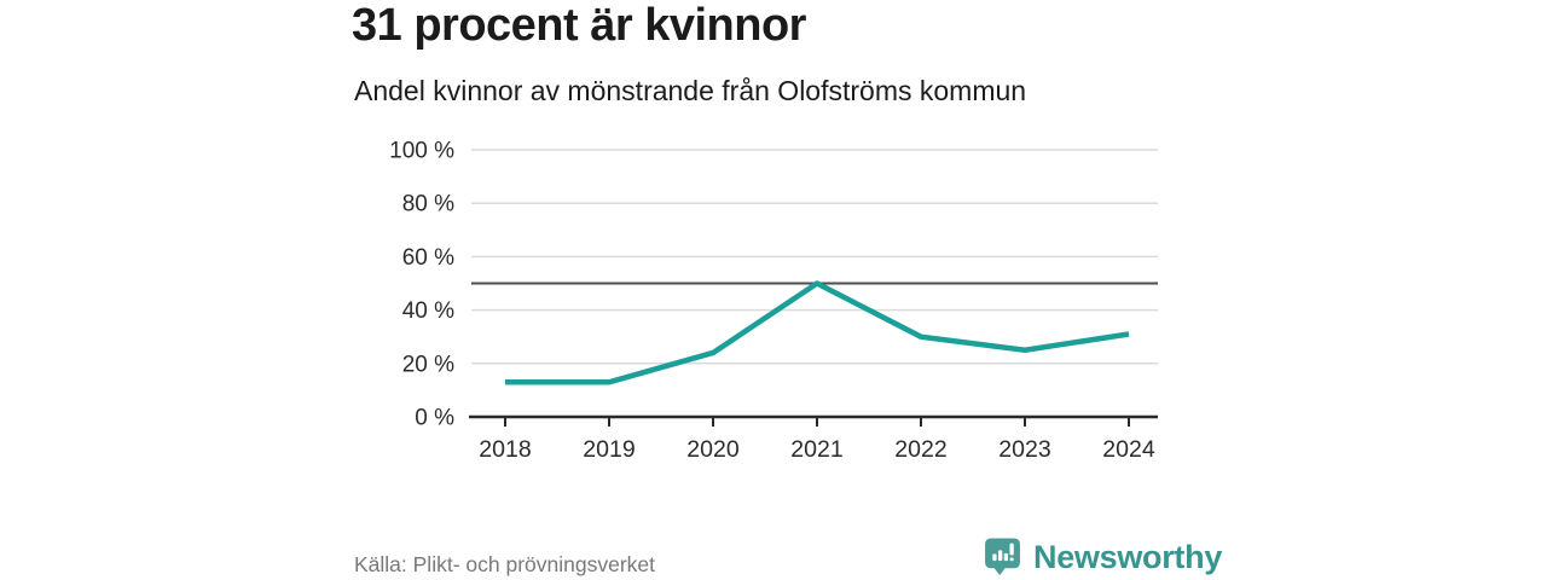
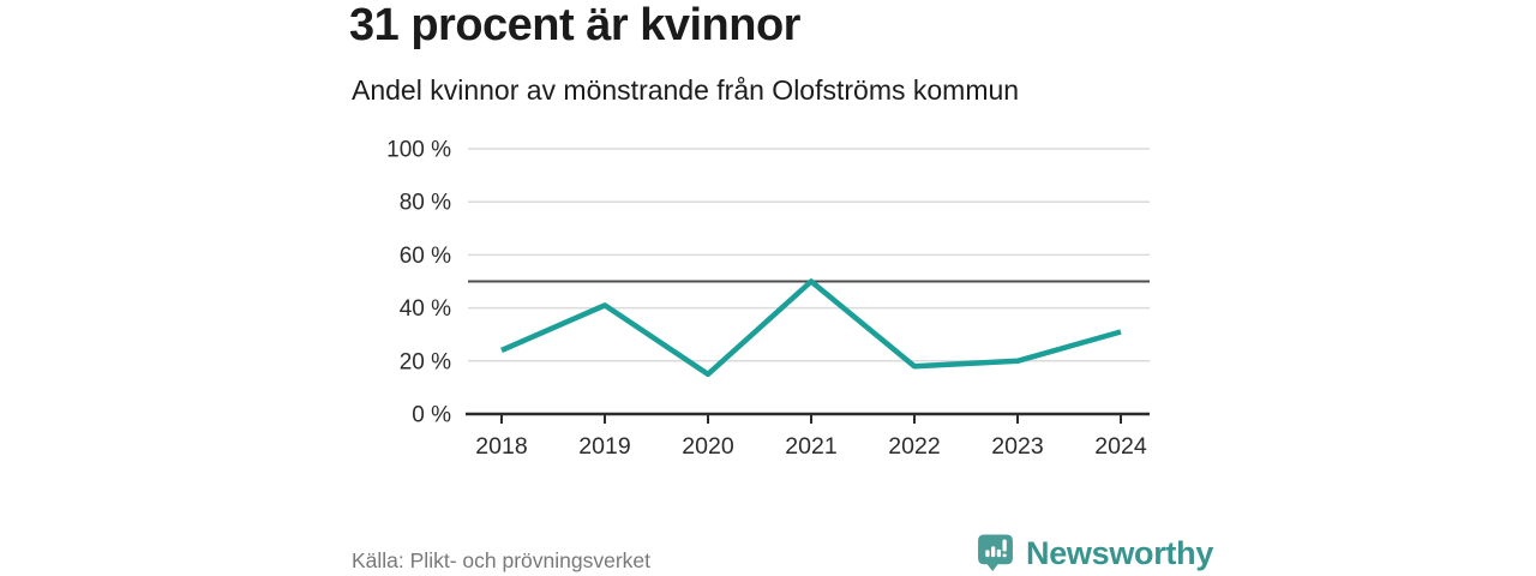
2018: 13% -> 24%
2019: 13% -> 41%
2020: 24% -> 15%
2022: 30% -> 18%
2023: 25% -> 20%
